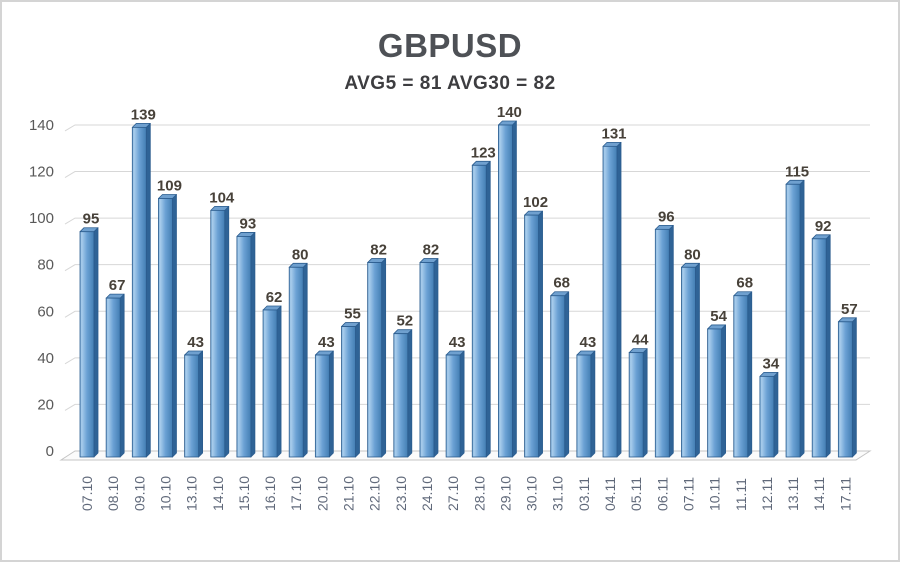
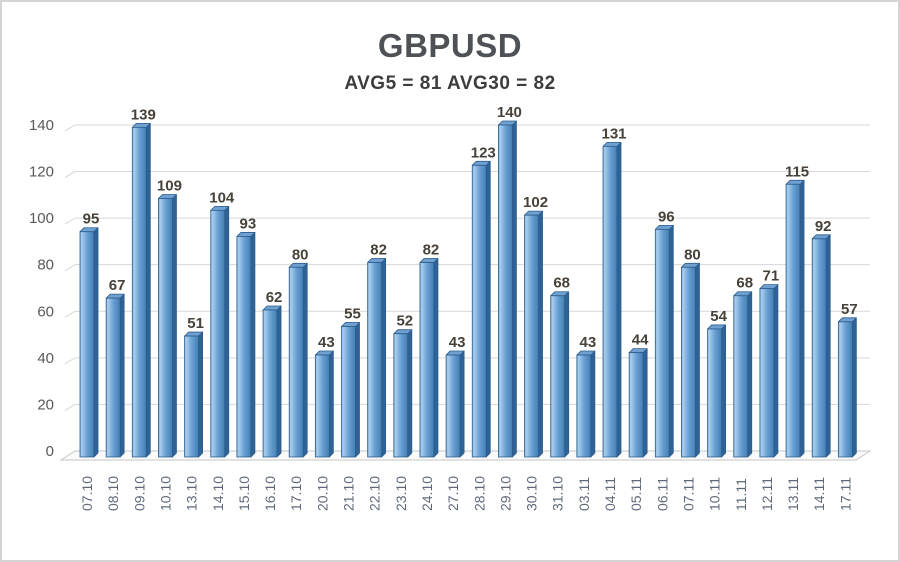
13.10: 43 -> 51
12.11: 34 -> 71
